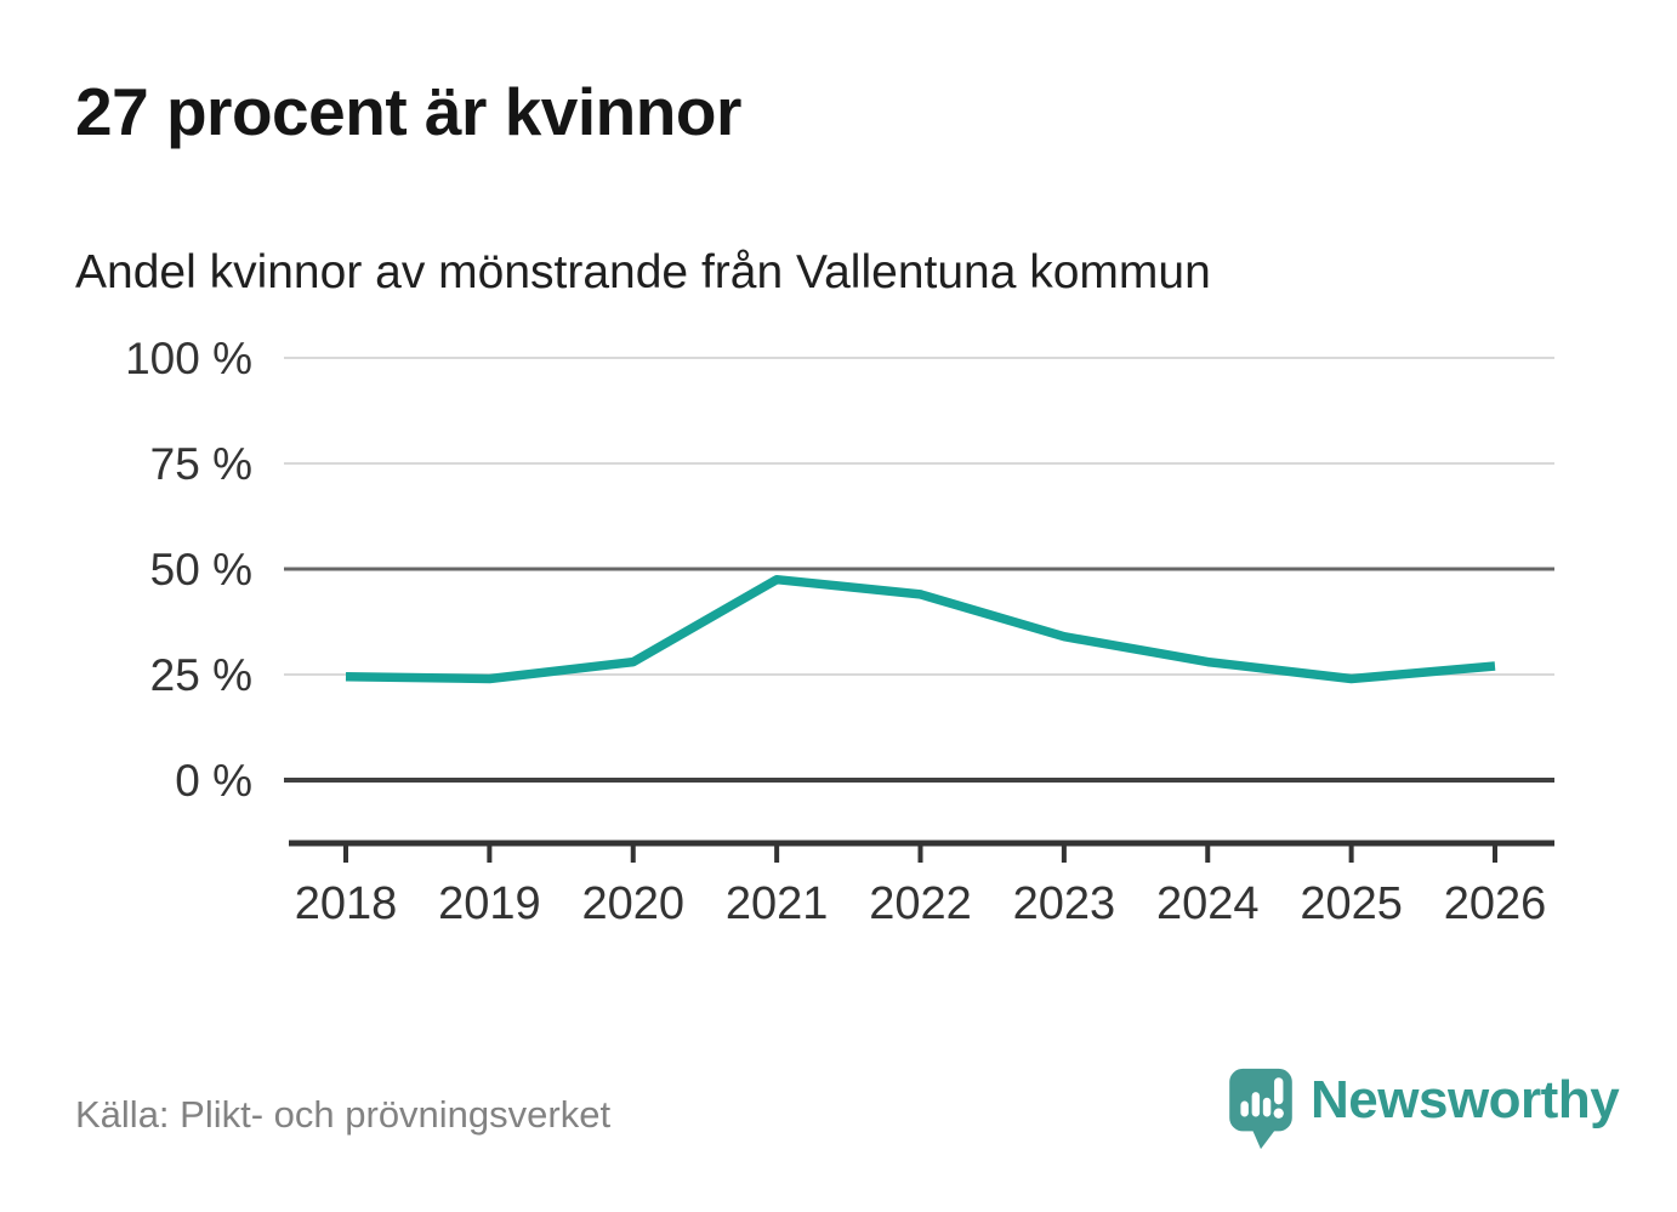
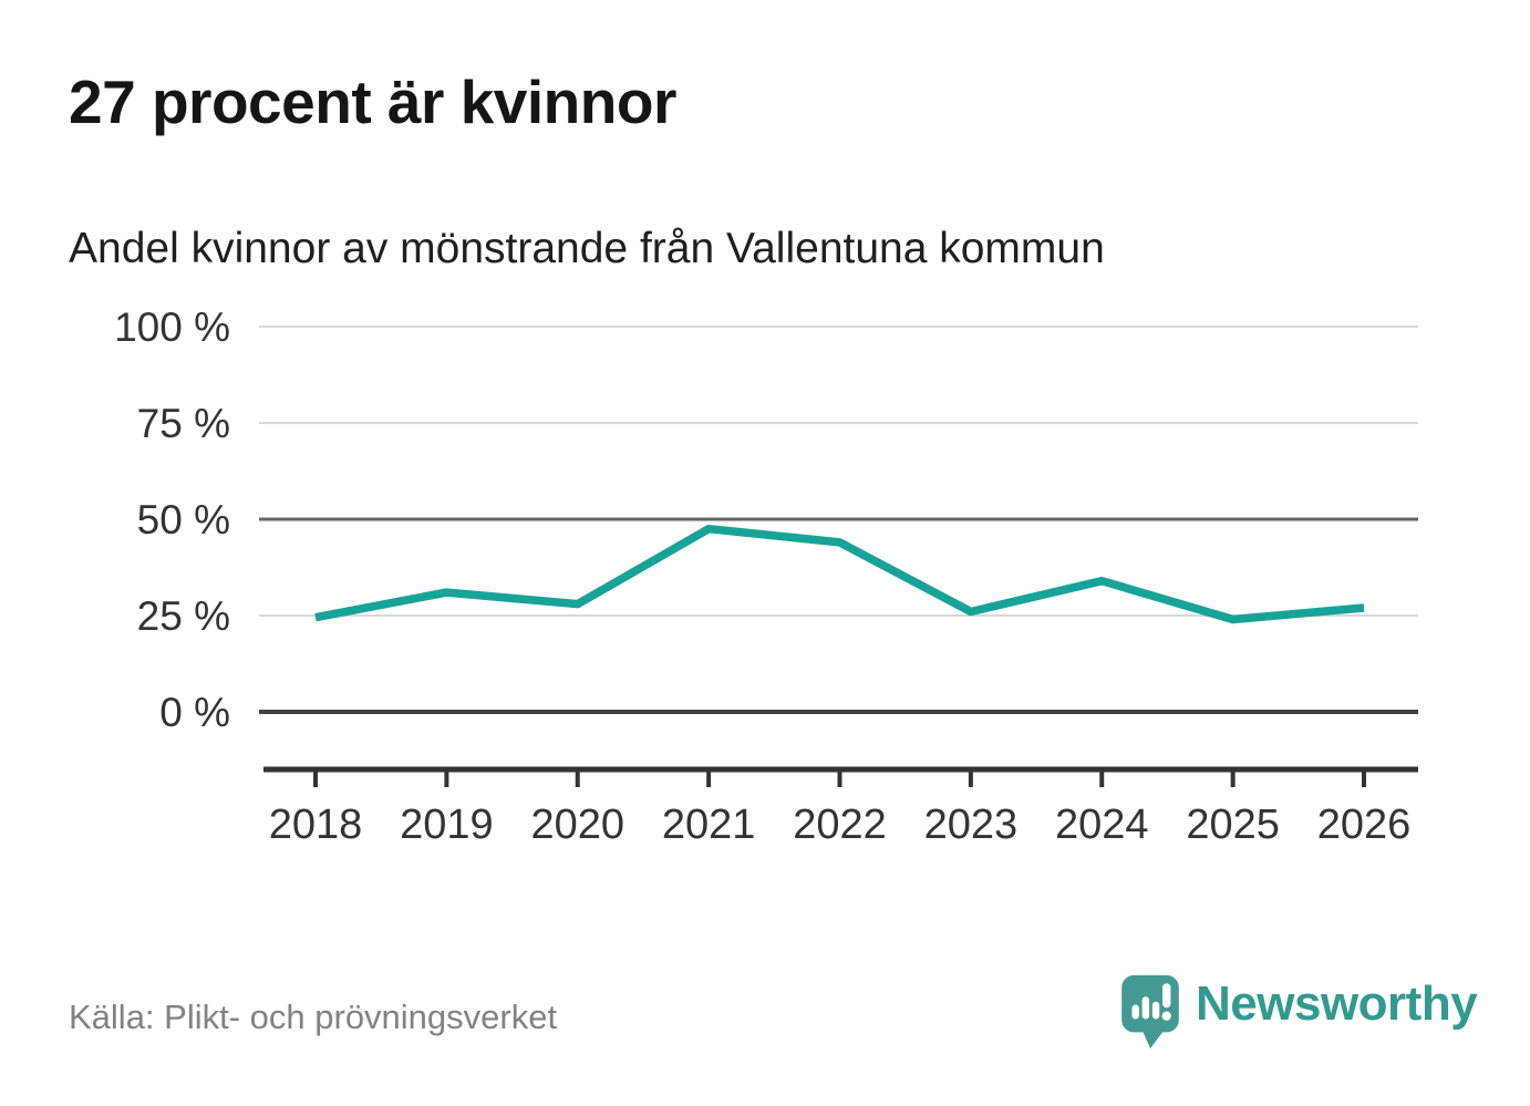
2019: 24% -> 31%
2023: 34% -> 26%
2024: 28% -> 34%
